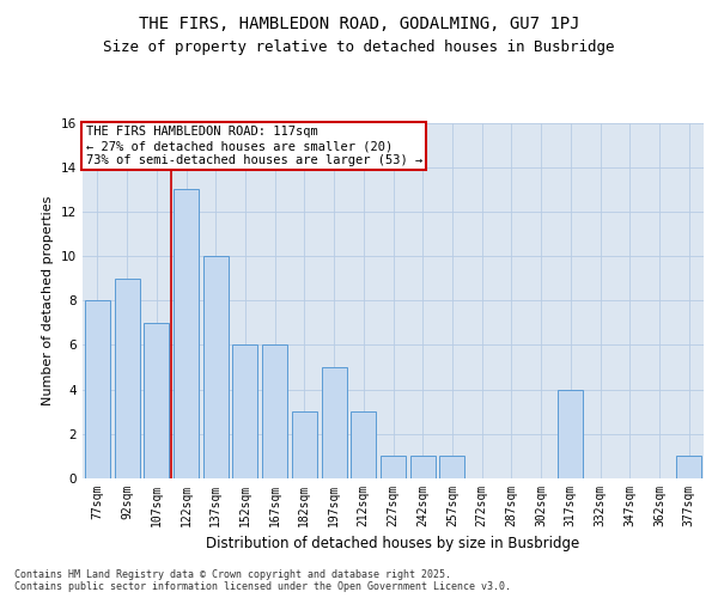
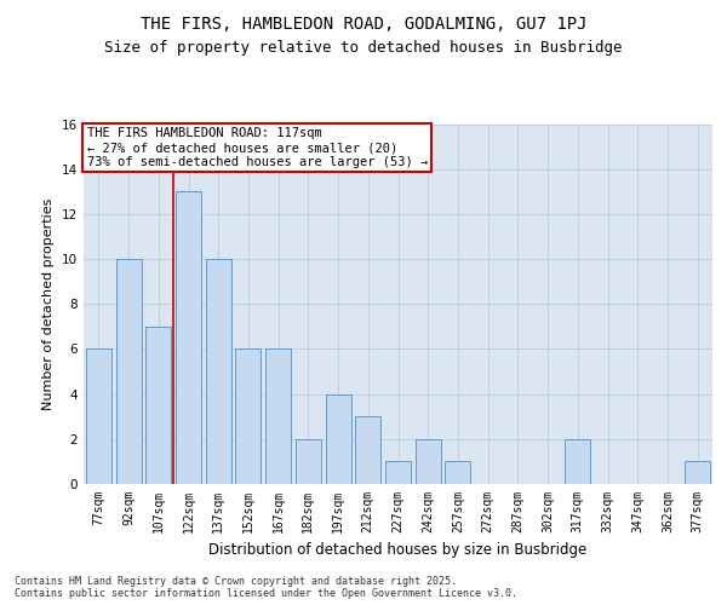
77sqm: 8 -> 6
92sqm: 9 -> 10
182sqm: 3 -> 2
197sqm: 5 -> 4
242sqm: 1 -> 2
317sqm: 4 -> 2
